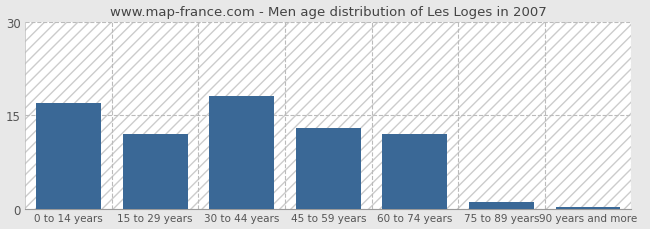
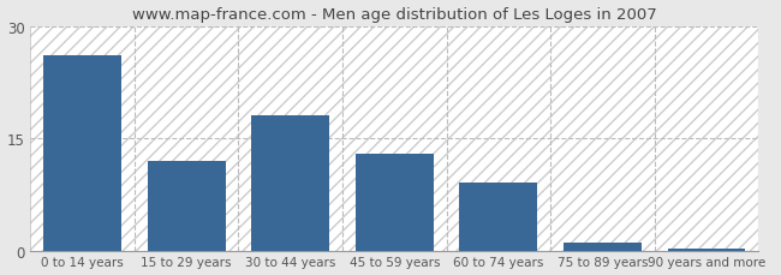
0 to 14 years: 17.0 -> 26.0
60 to 74 years: 12.0 -> 9.0
